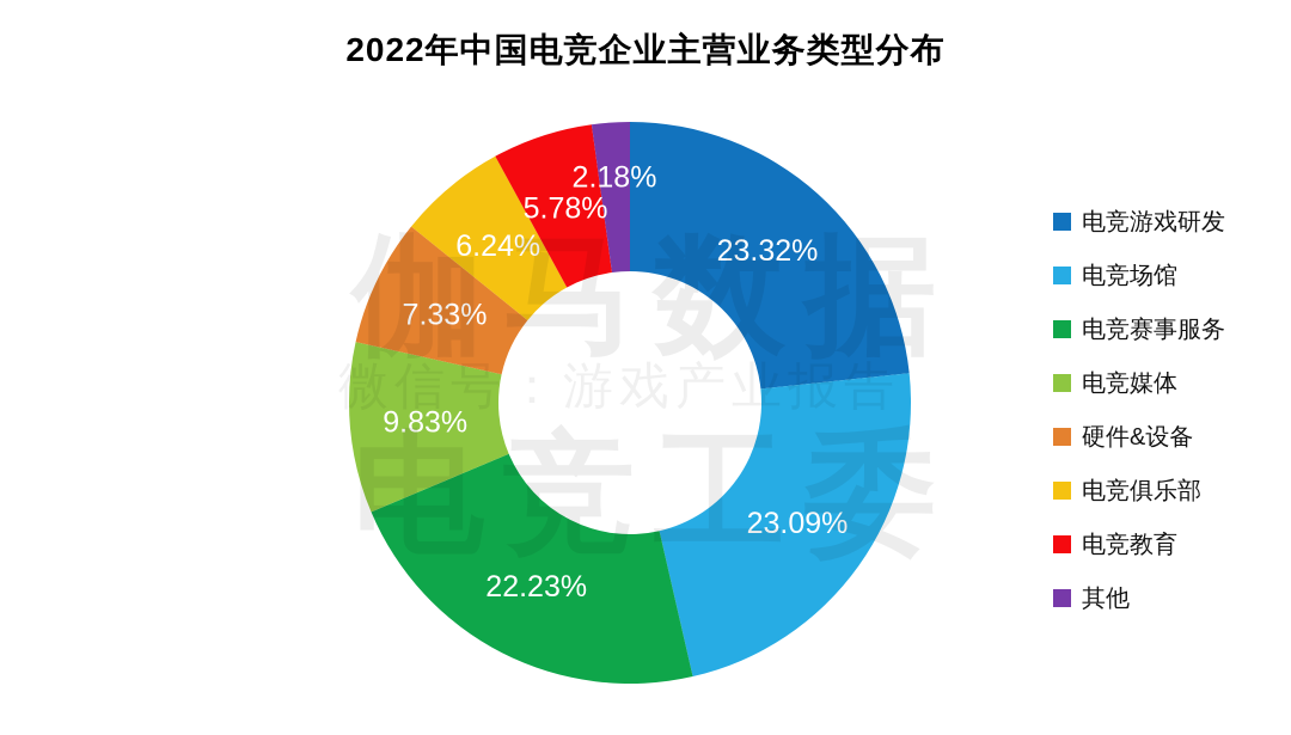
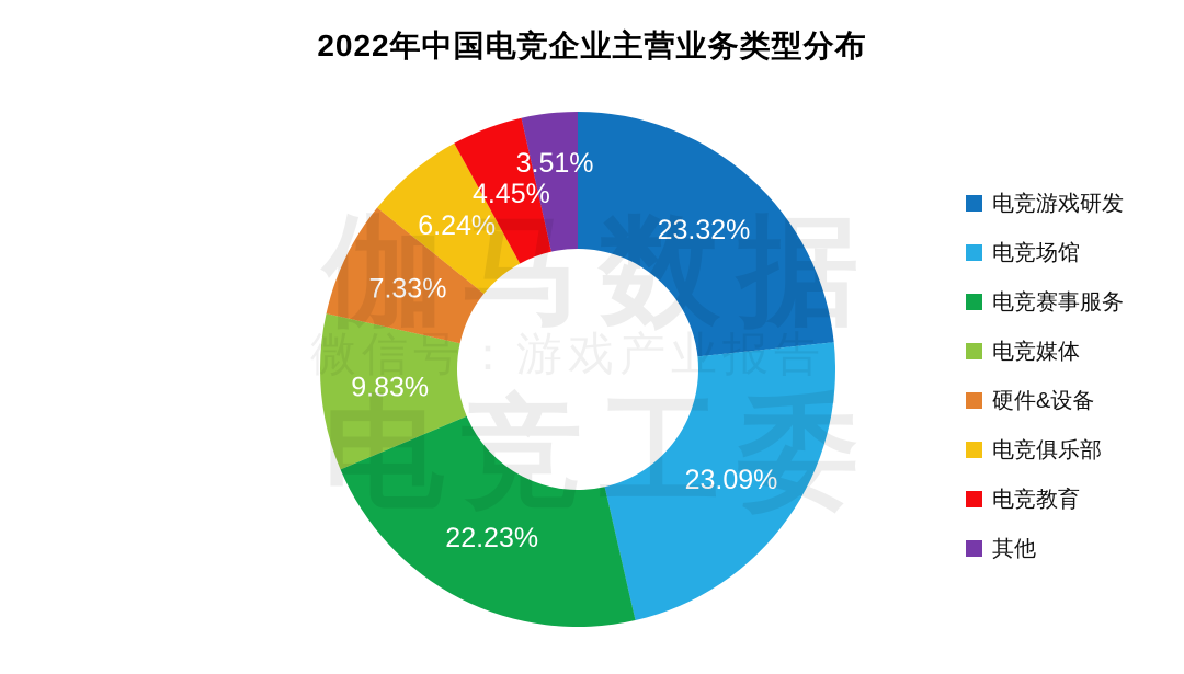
电竞教育: 5.78% -> 4.45%
其他: 2.18% -> 3.51%
